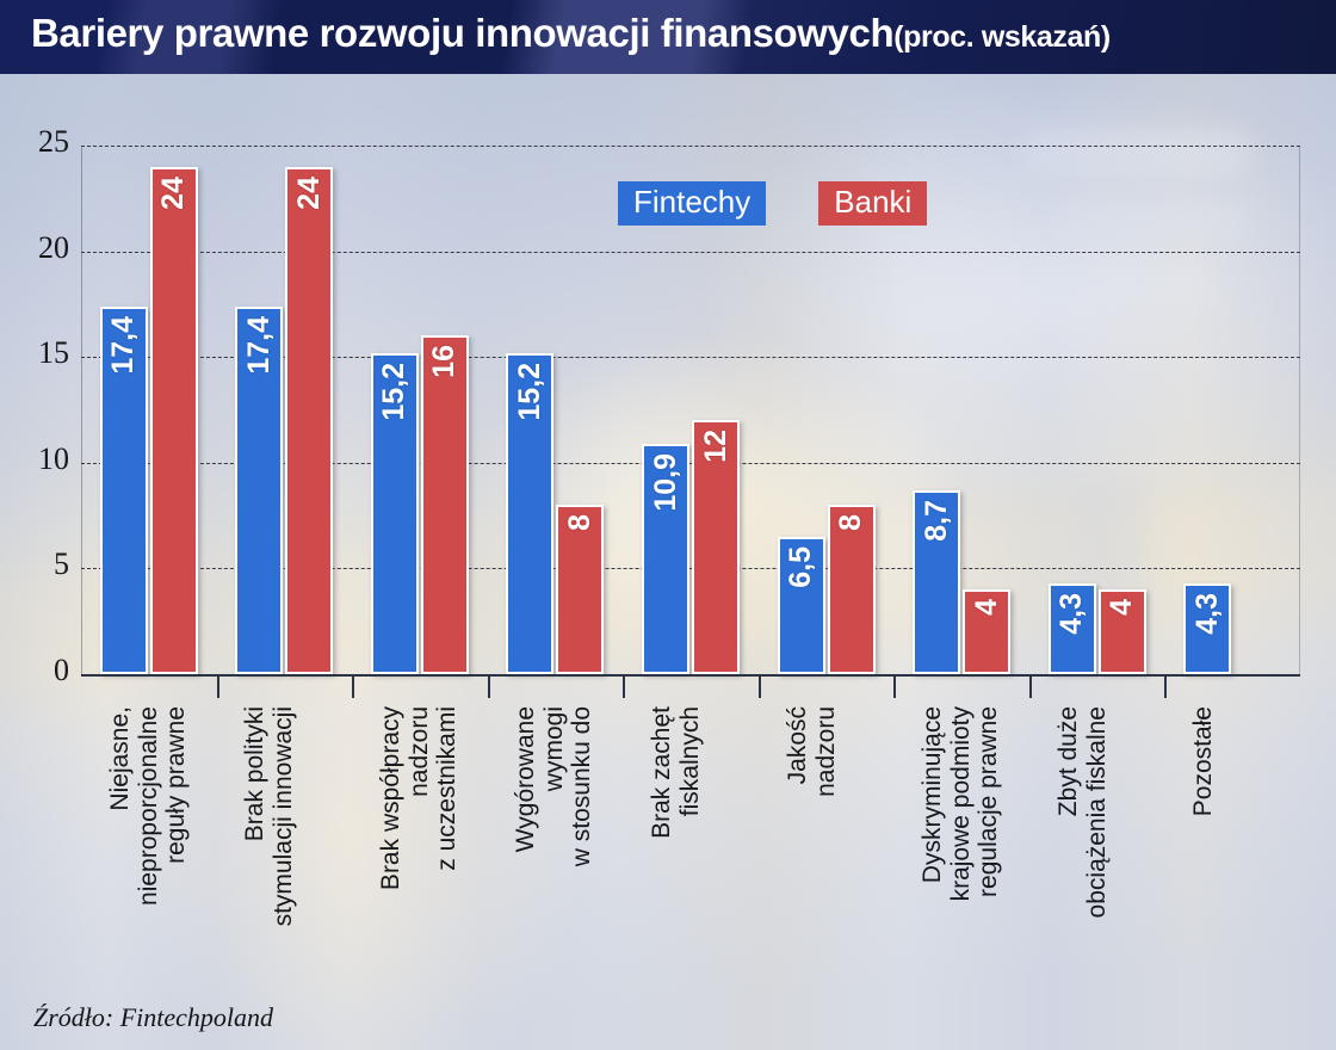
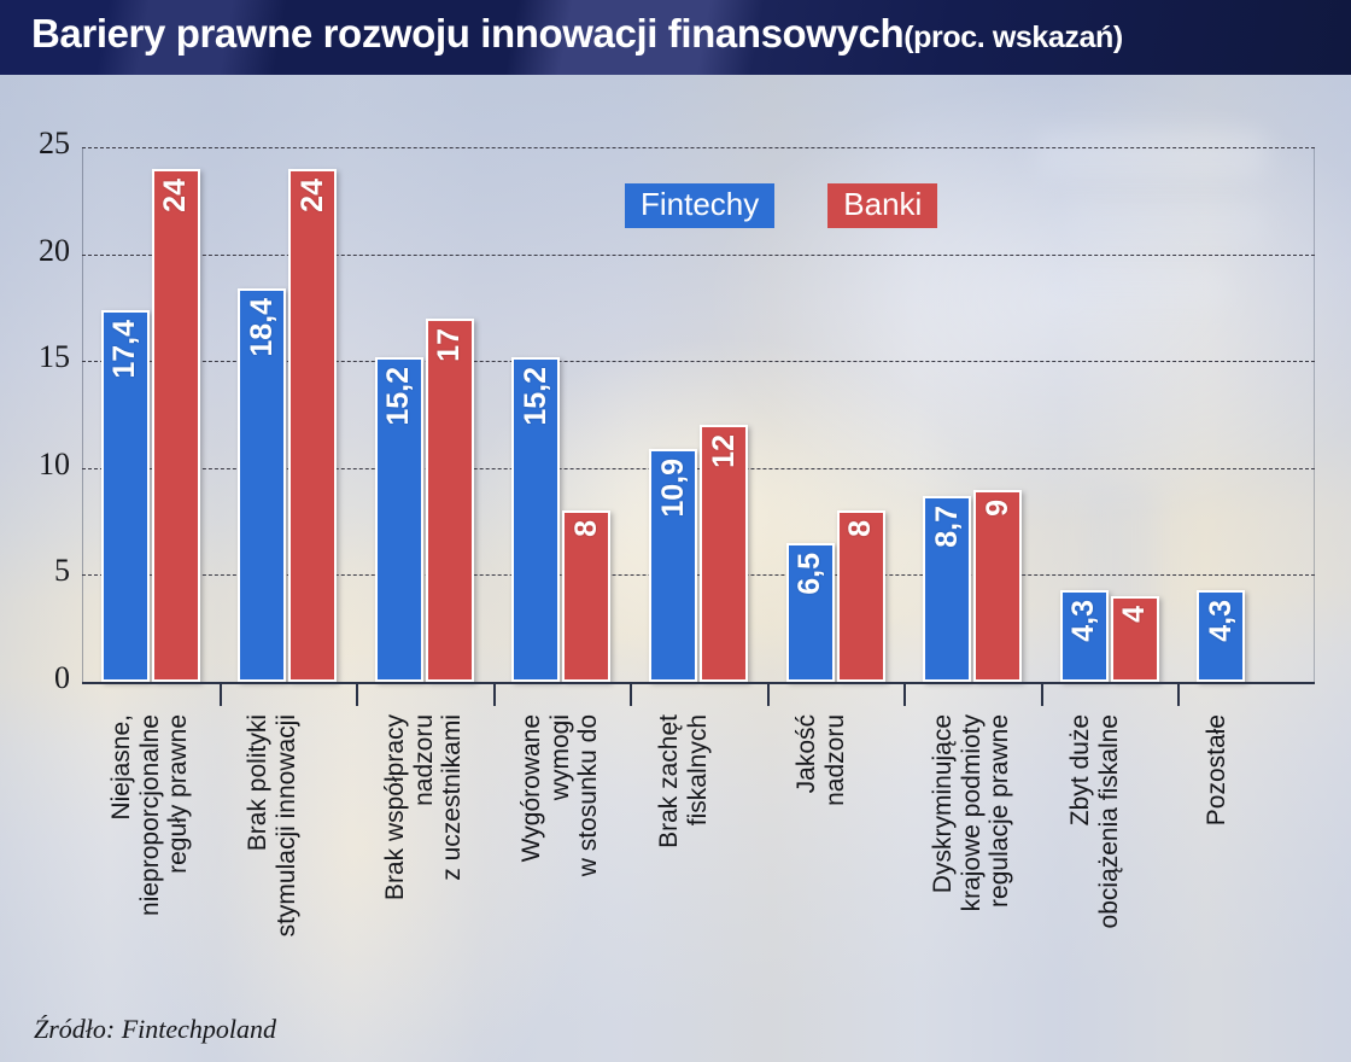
Fintechy/Brak polityki stymulacji innowacji: 17,4 -> 18,4
Banki/Brak współpracy nadzoru z uczestnikami: 16 -> 17
Banki/Dyskryminujące krajowe podmioty regulacje prawne: 4 -> 9
